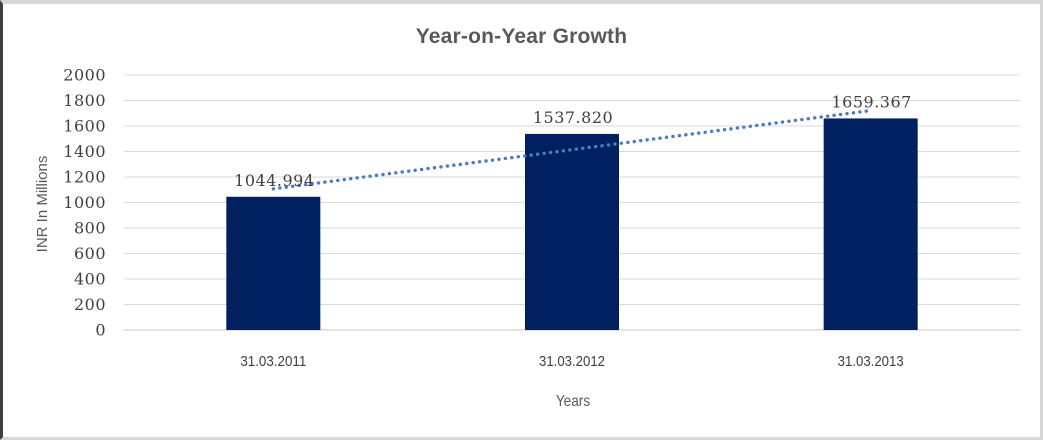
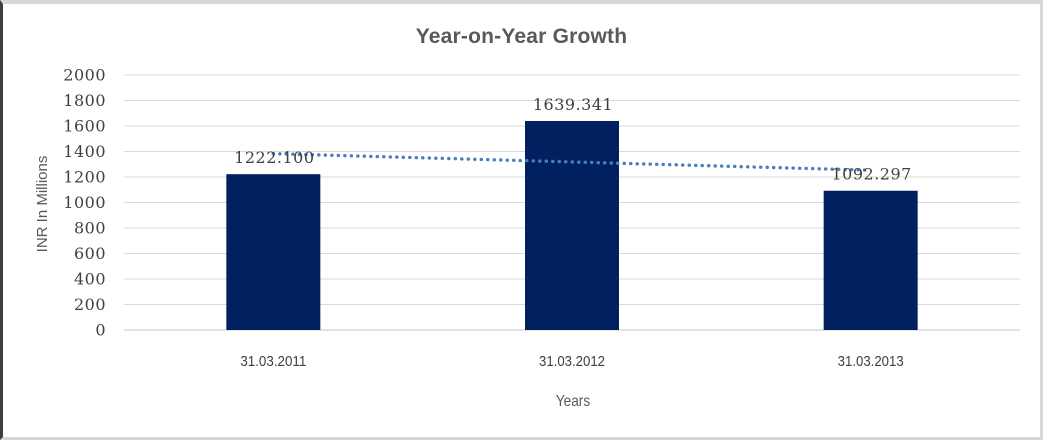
31.03.2011: 1044.994 -> 1222.100
31.03.2012: 1537.820 -> 1639.341
31.03.2013: 1659.367 -> 1092.297
